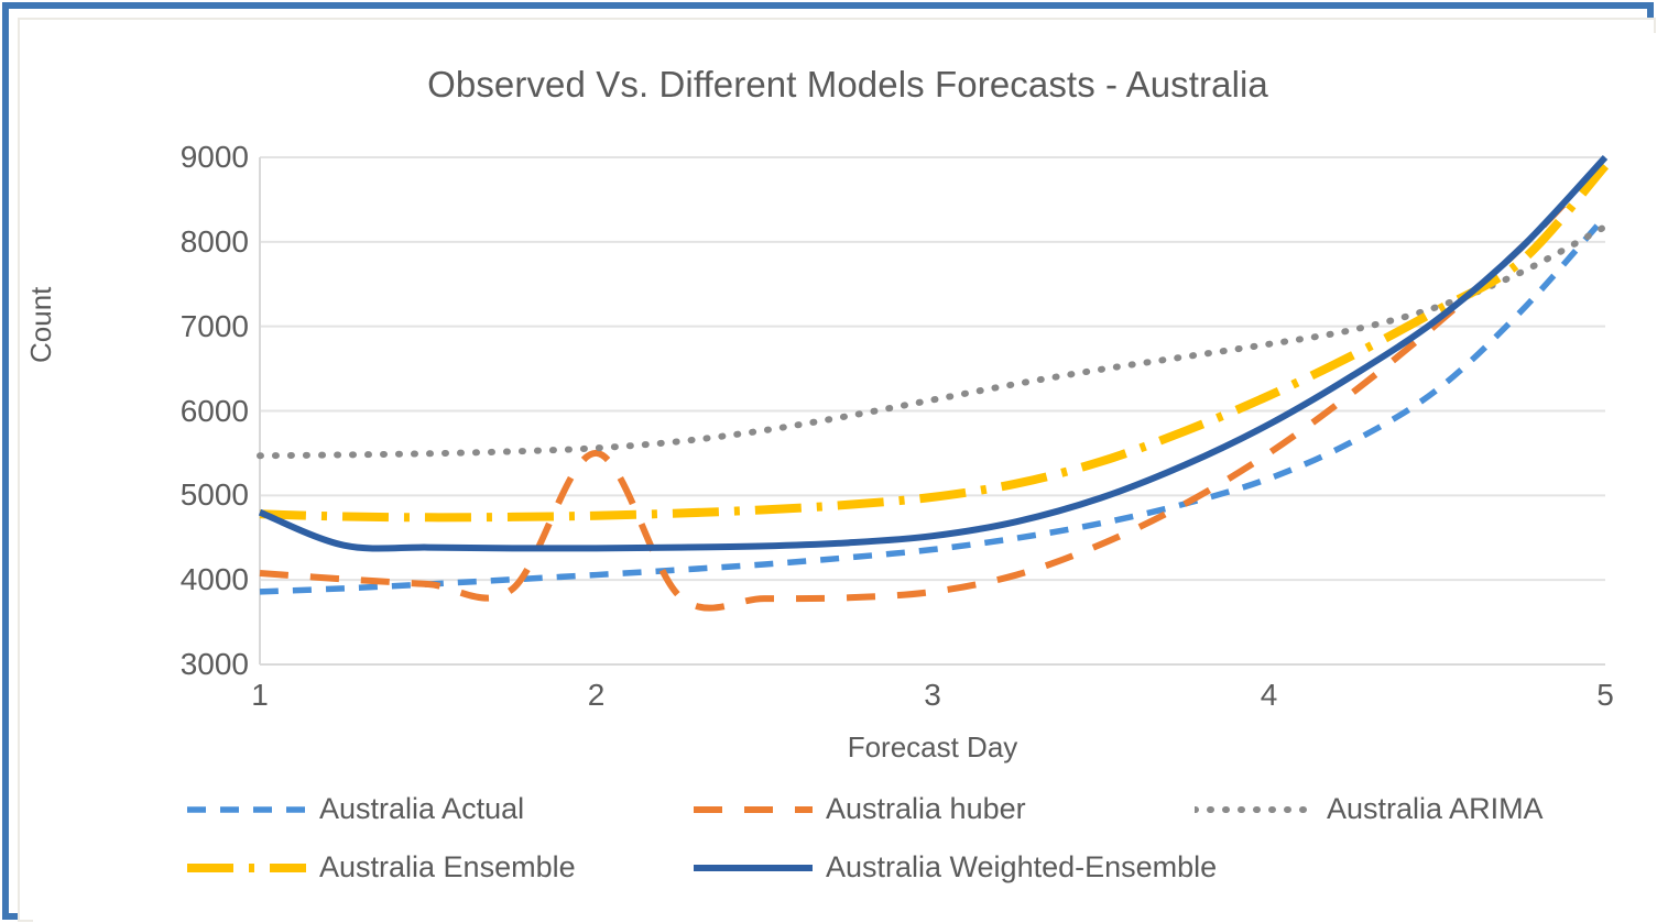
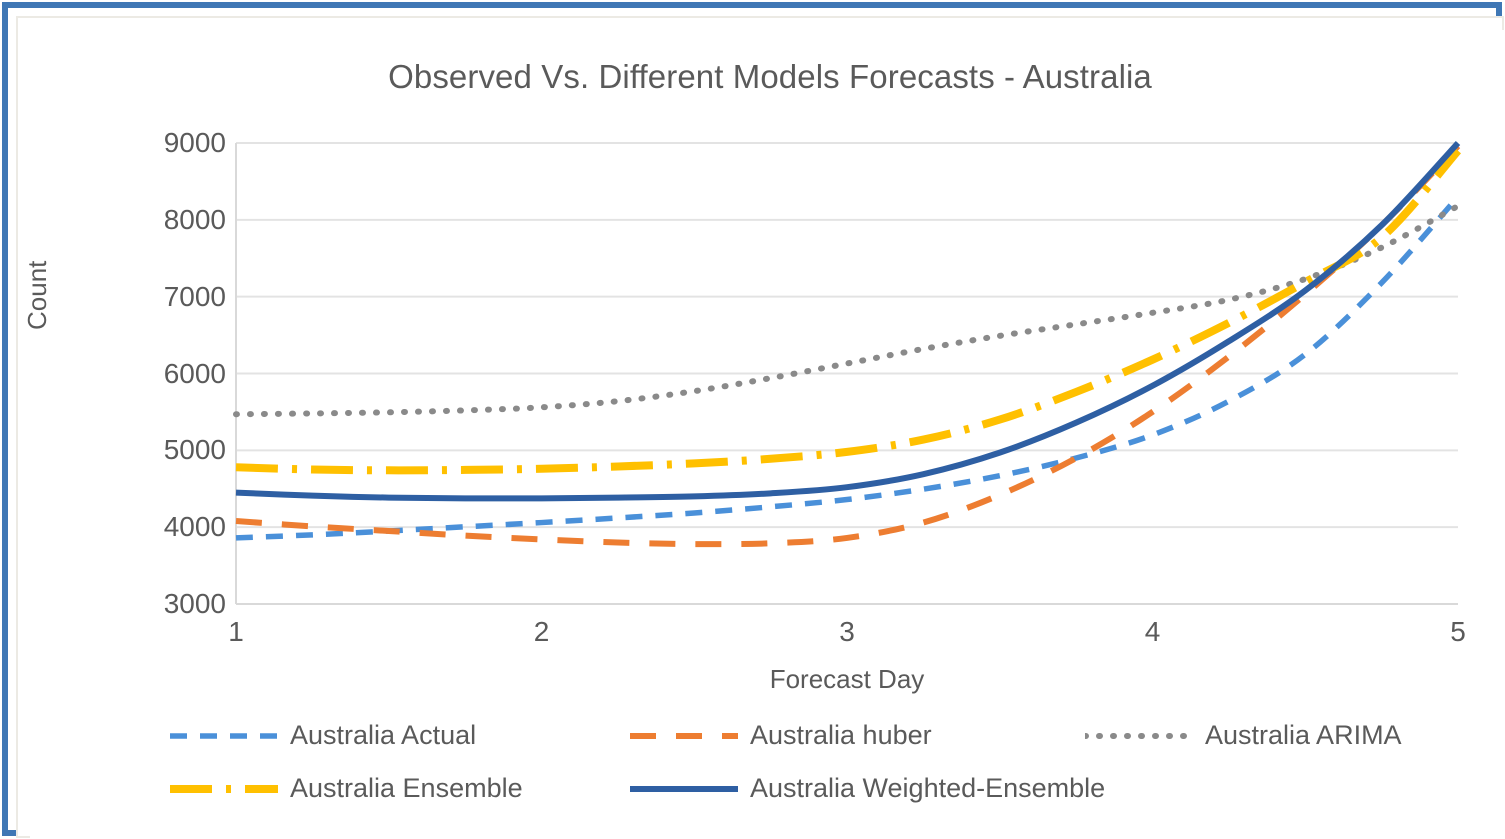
Australia Weighted-Ensemble/1: 4800 -> 4400
Australia huber/2: 5500 -> 3800
